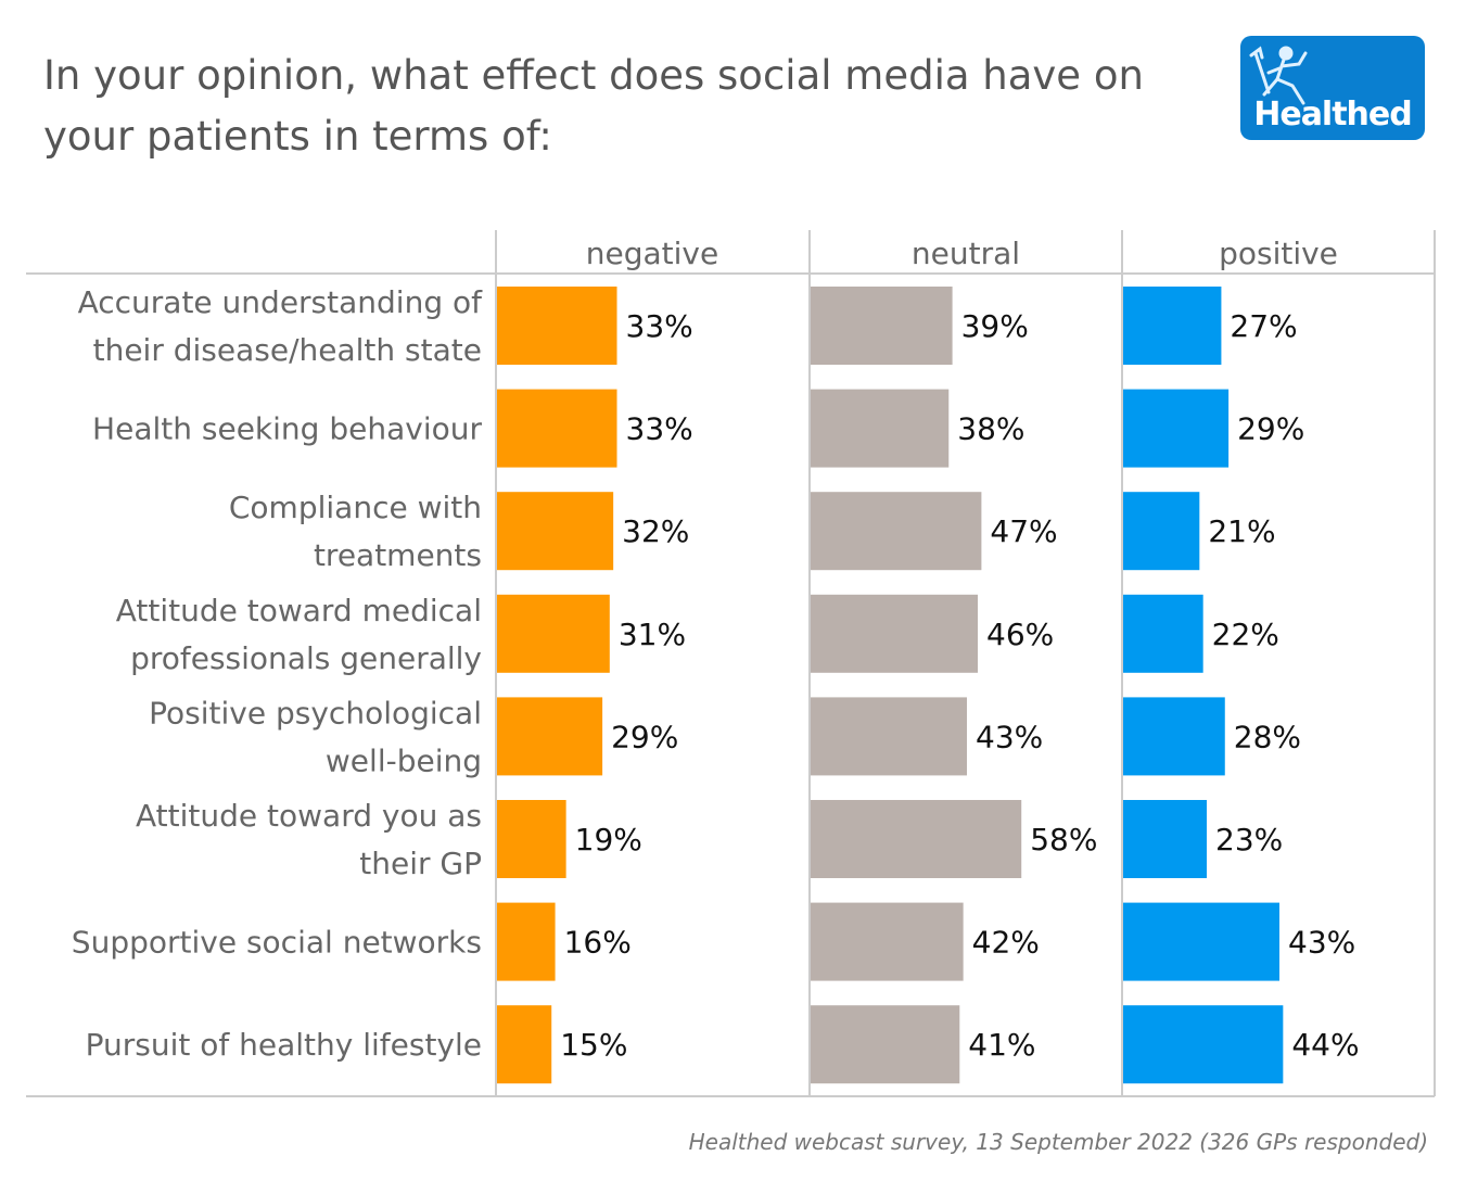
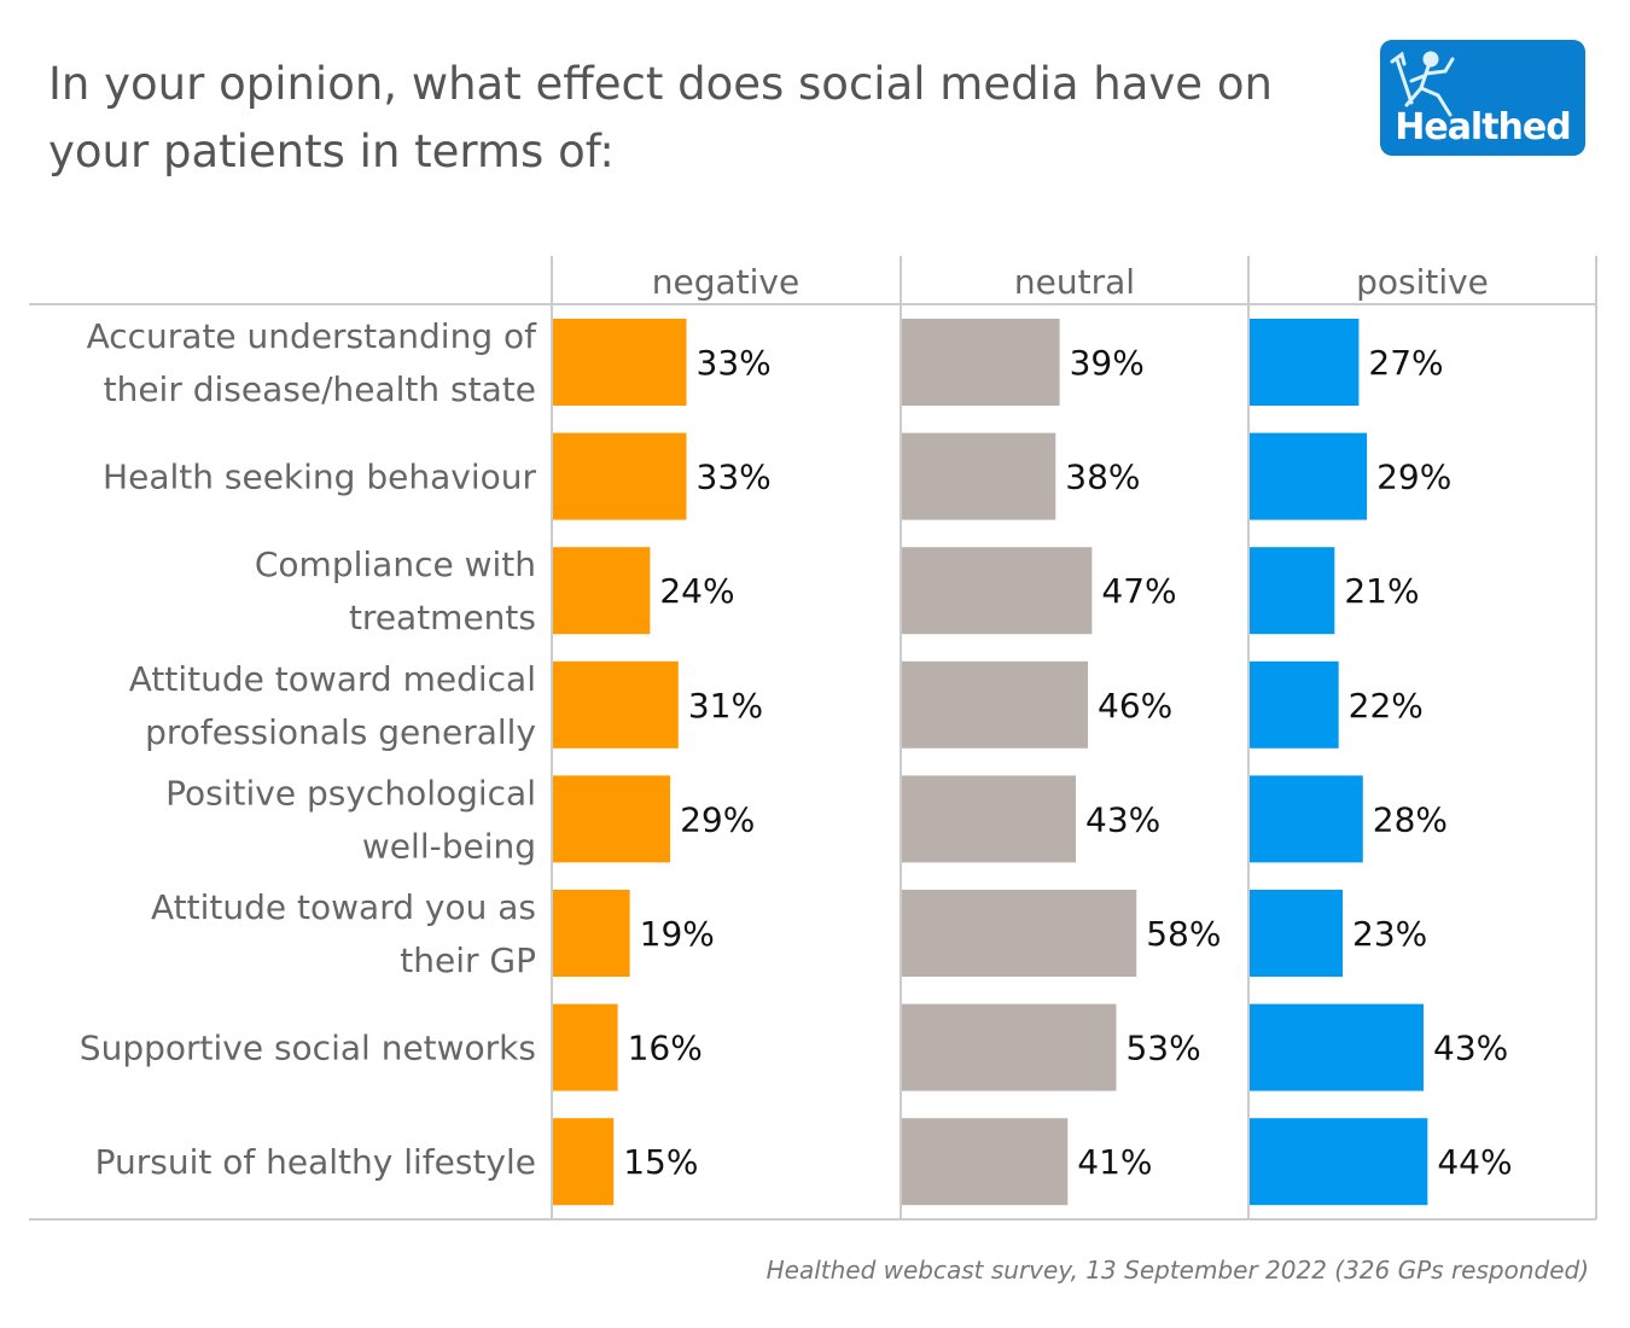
negative/Compliance with treatments: 32% -> 24%
neutral/Supportive social networks: 42% -> 53%
